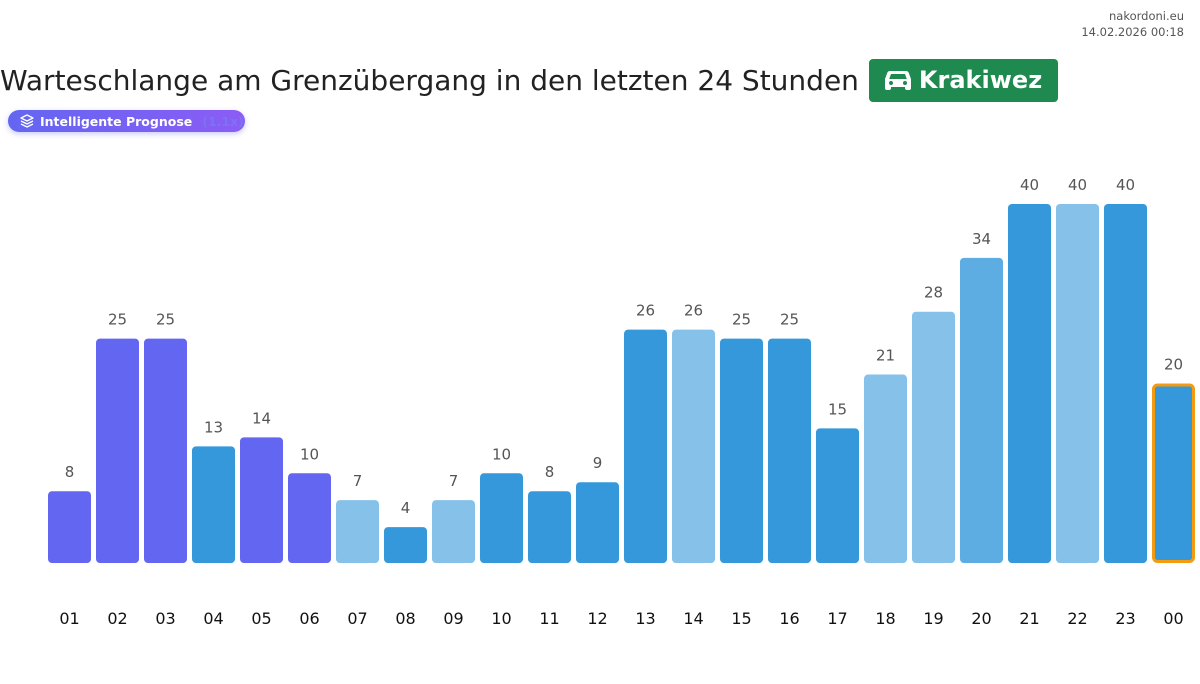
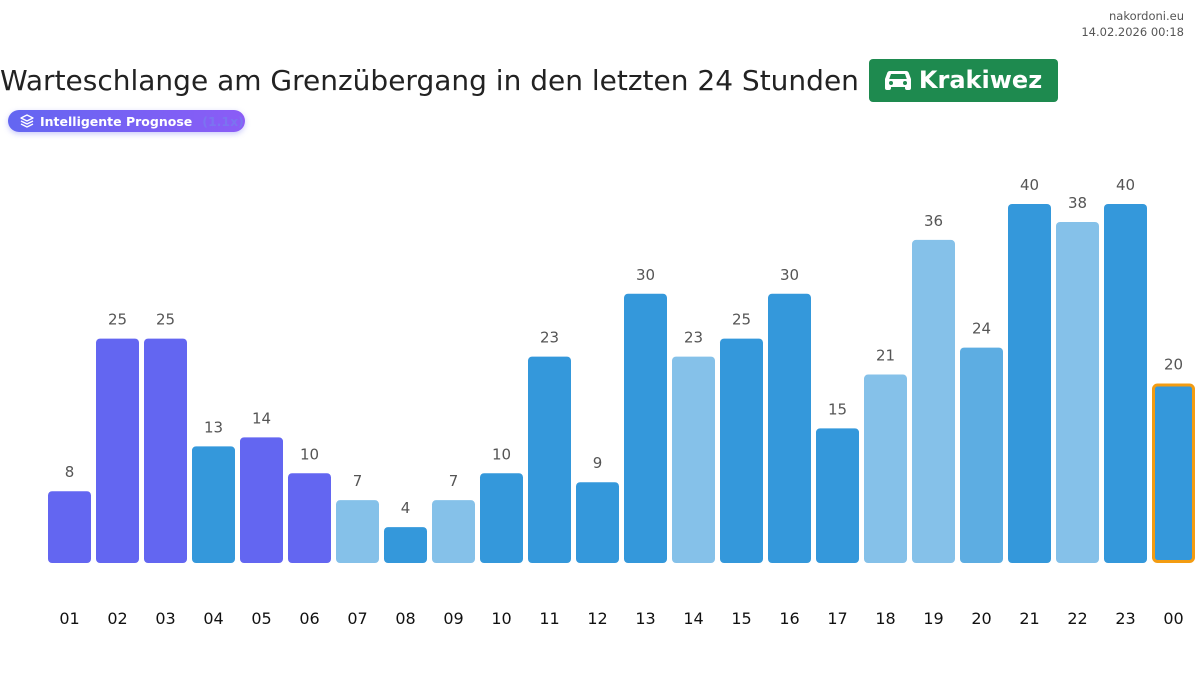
11: 8 -> 23
13: 26 -> 30
14: 26 -> 23
16: 25 -> 30
19: 28 -> 36
20: 34 -> 24
22: 40 -> 38
